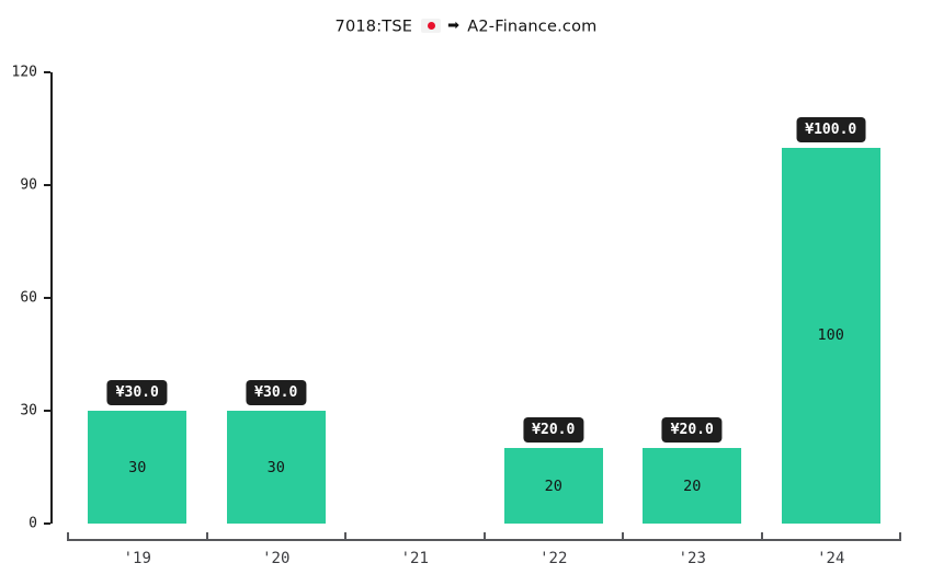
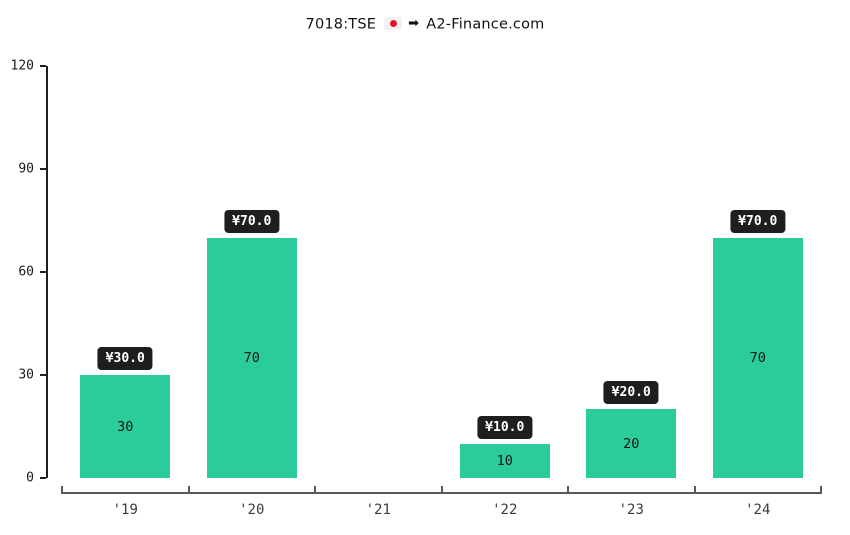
'20: ¥30.0 -> ¥70.0
'22: ¥20.0 -> ¥10.0
'24: ¥100.0 -> ¥70.0
